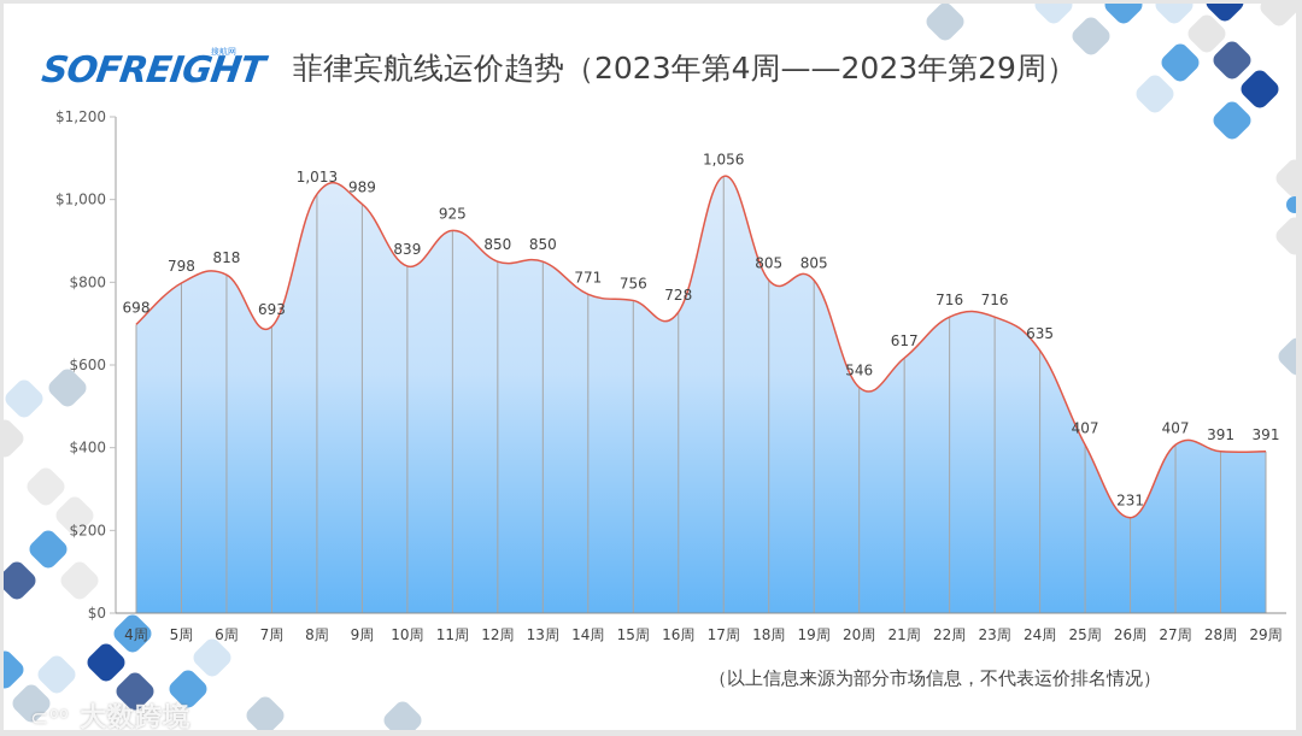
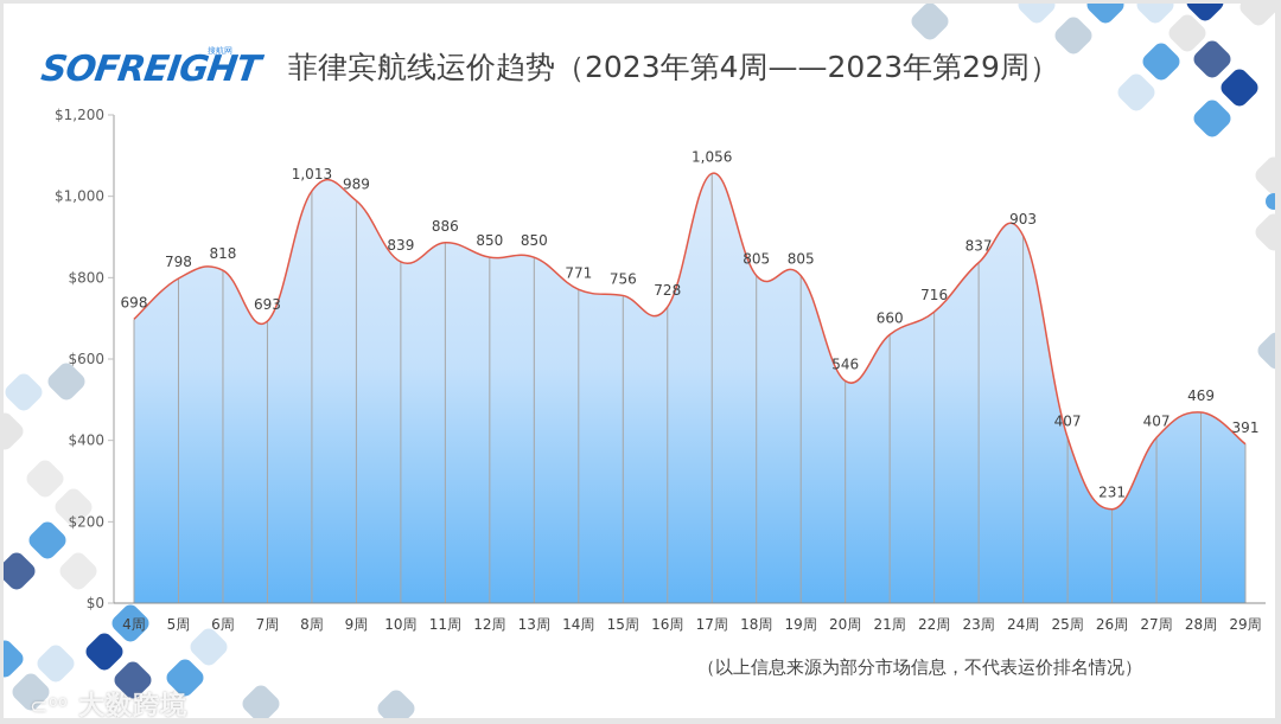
11周: 925 -> 886
21周: 617 -> 660
23周: 716 -> 837
24周: 635 -> 903
28周: 391 -> 469
